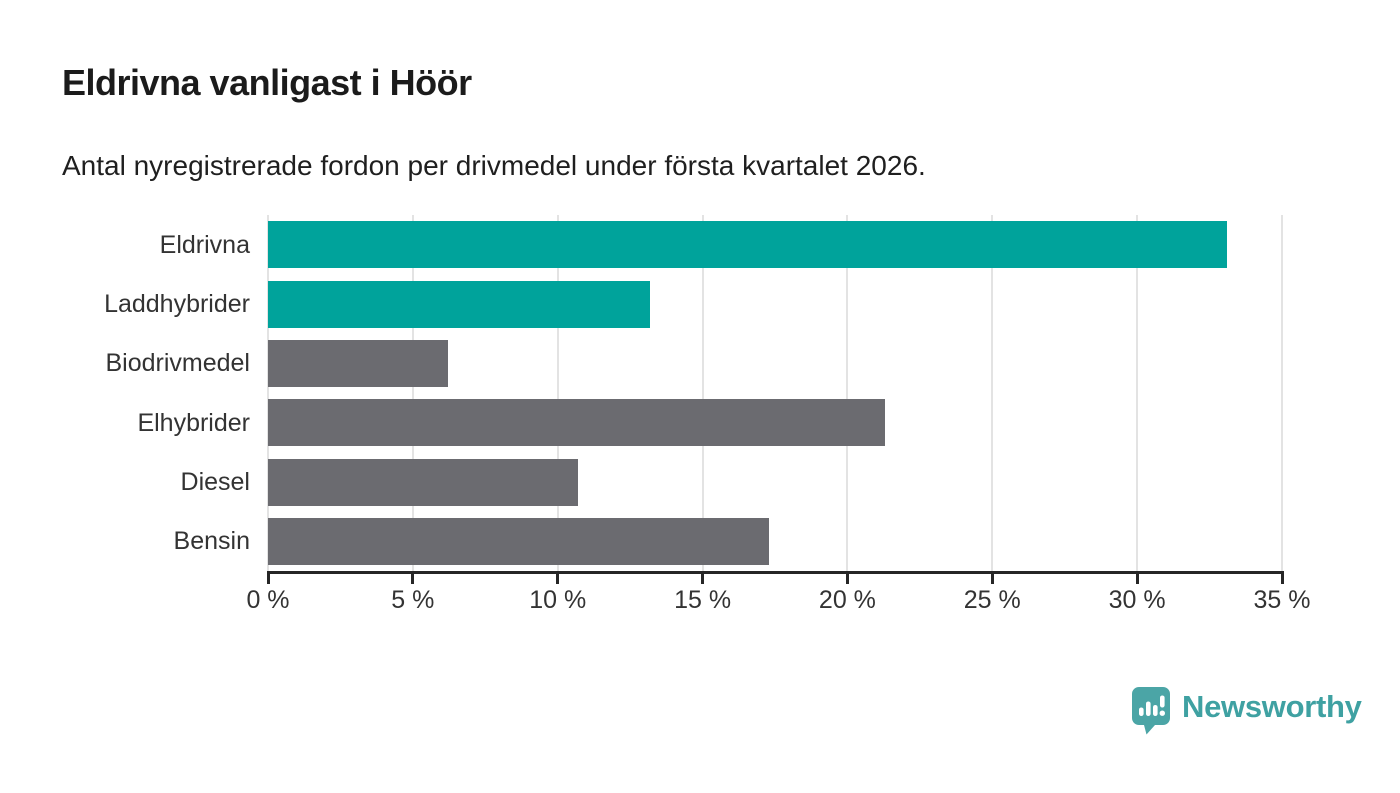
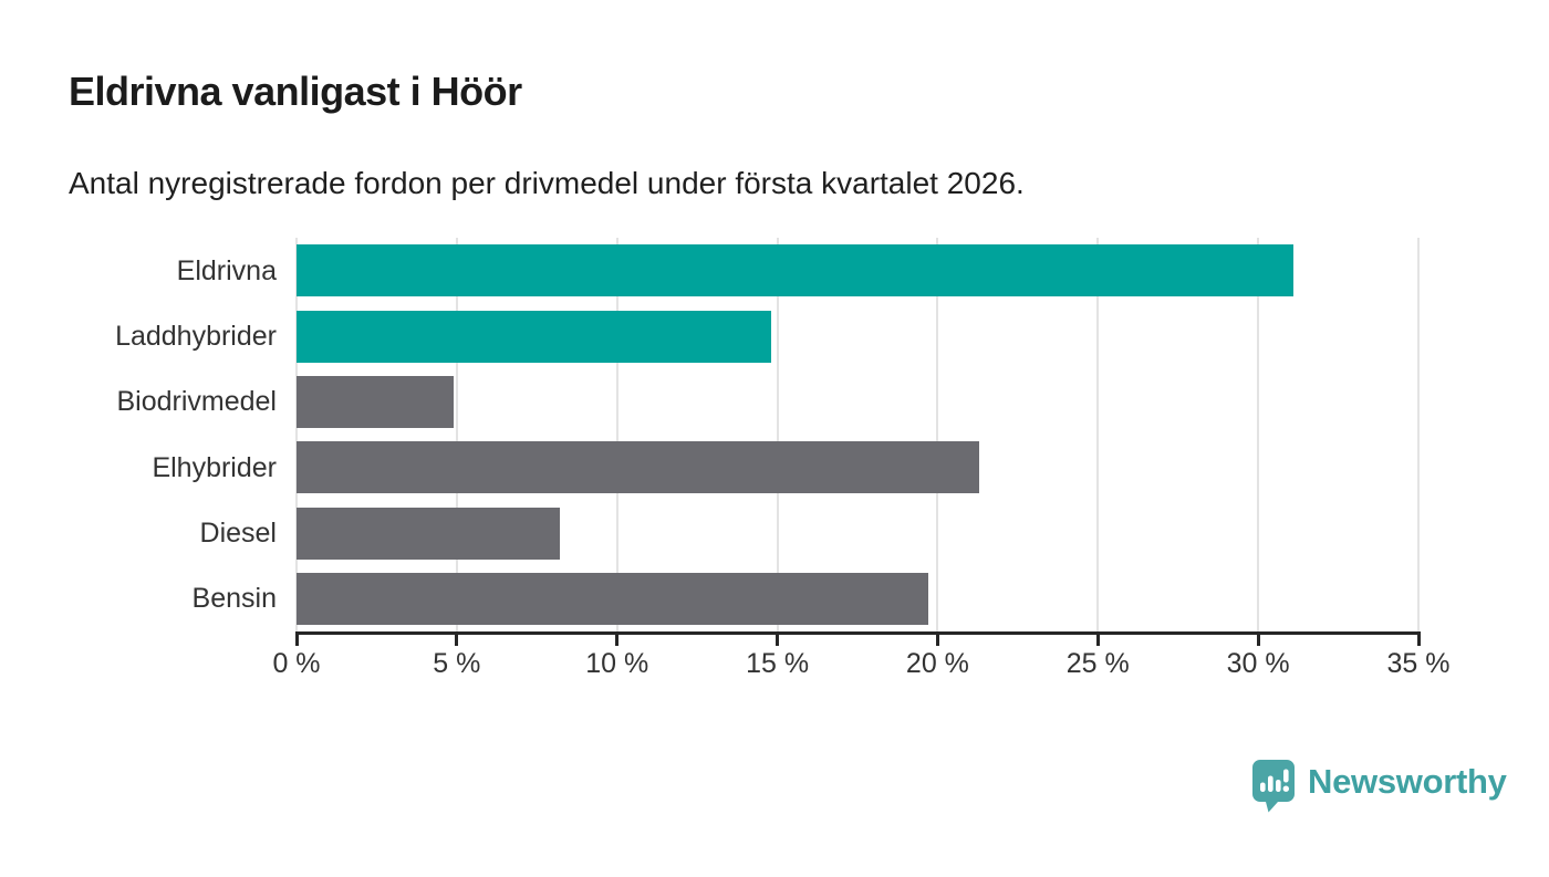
Eldrivna: 33.1% -> 31.1%
Laddhybrider: 13.2% -> 14.8%
Biodrivmedel: 6.2% -> 4.9%
Diesel: 10.7% -> 8.2%
Bensin: 17.3% -> 19.7%
